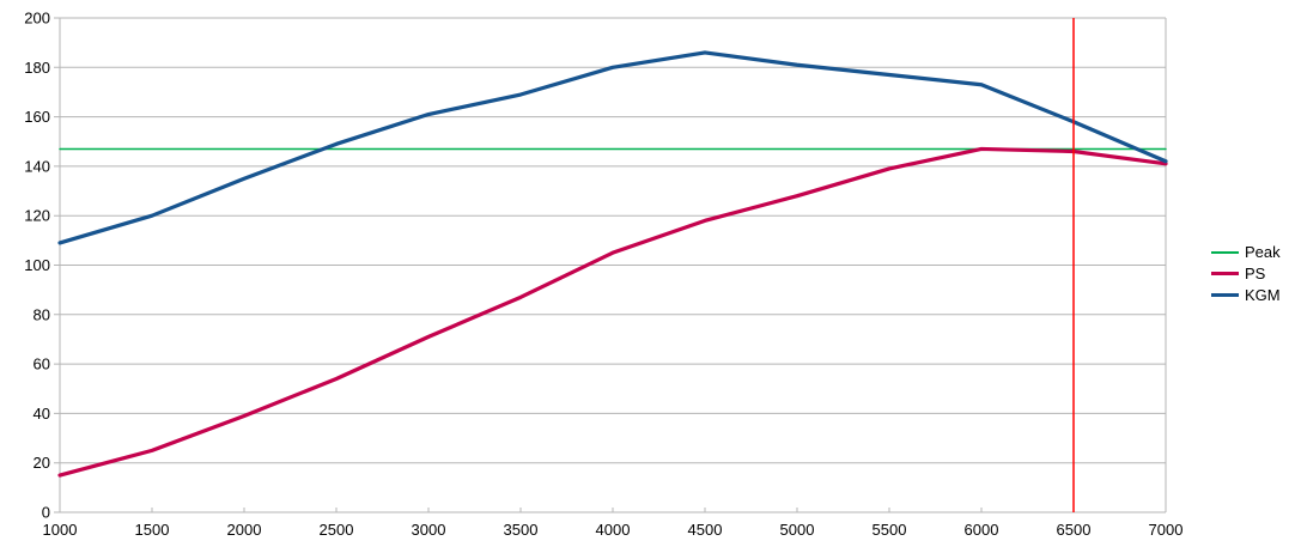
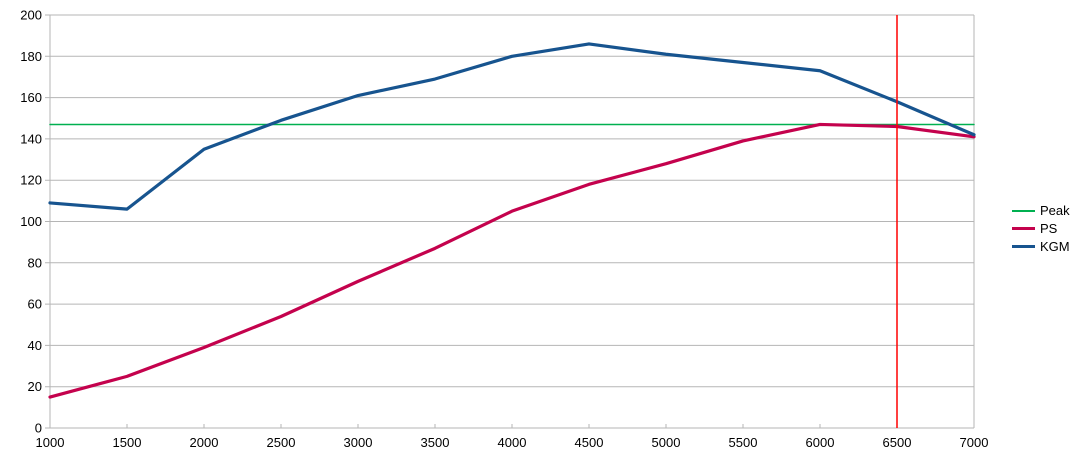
KGM/1500: 120 -> 106
